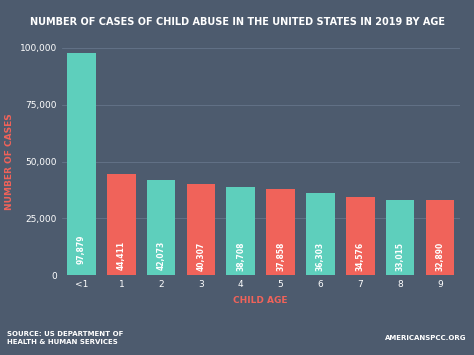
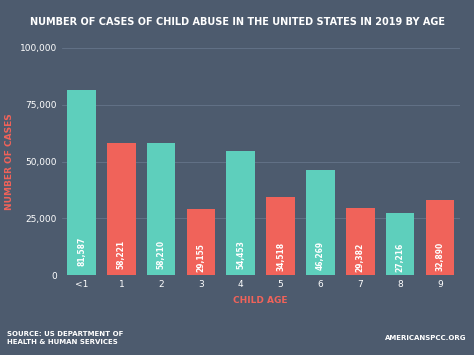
<1: 97,879 -> 81,587
1: 44,411 -> 58,221
2: 42,073 -> 58,210
3: 40,307 -> 29,155
4: 38,708 -> 54,453
5: 37,858 -> 34,518
6: 36,303 -> 46,269
7: 34,576 -> 29,382
8: 33,015 -> 27,216
